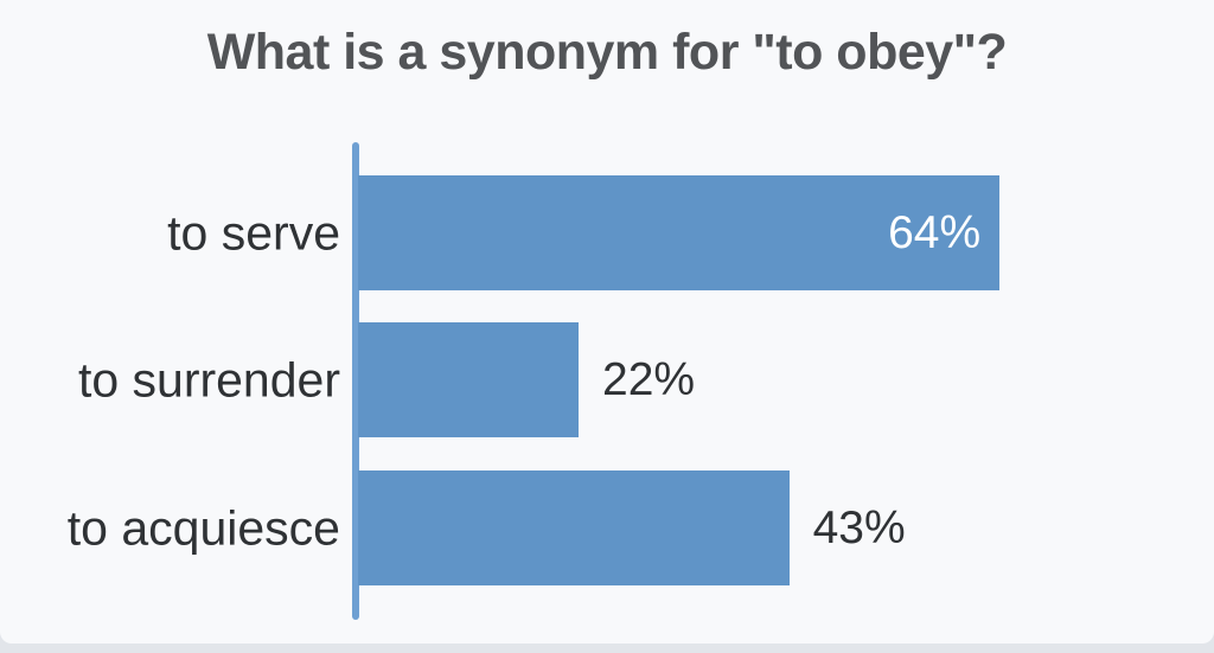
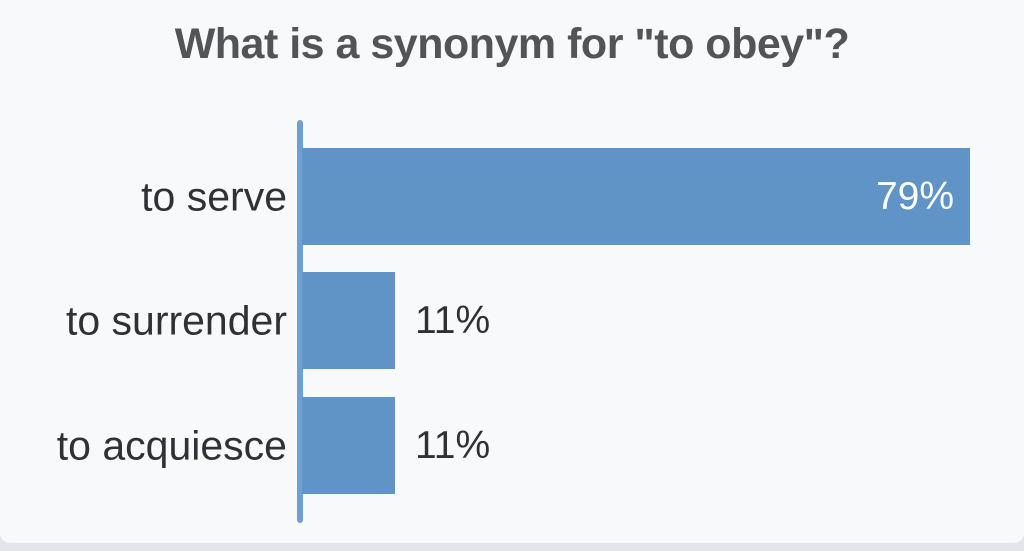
to serve: 64% -> 79%
to surrender: 22% -> 11%
to acquiesce: 43% -> 11%
